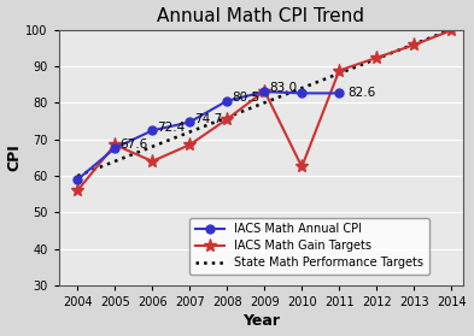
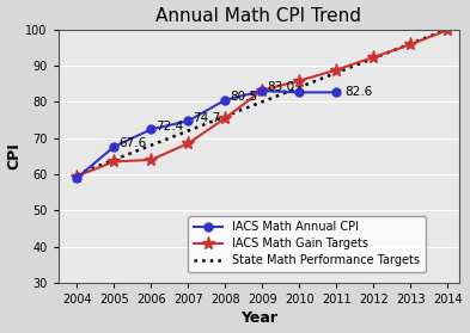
IACS Math Gain Targets/2004: 56.0 -> 59.5
IACS Math Gain Targets/2005: 68.5 -> 63.5
IACS Math Gain Targets/2010: 62.5 -> 85.8
